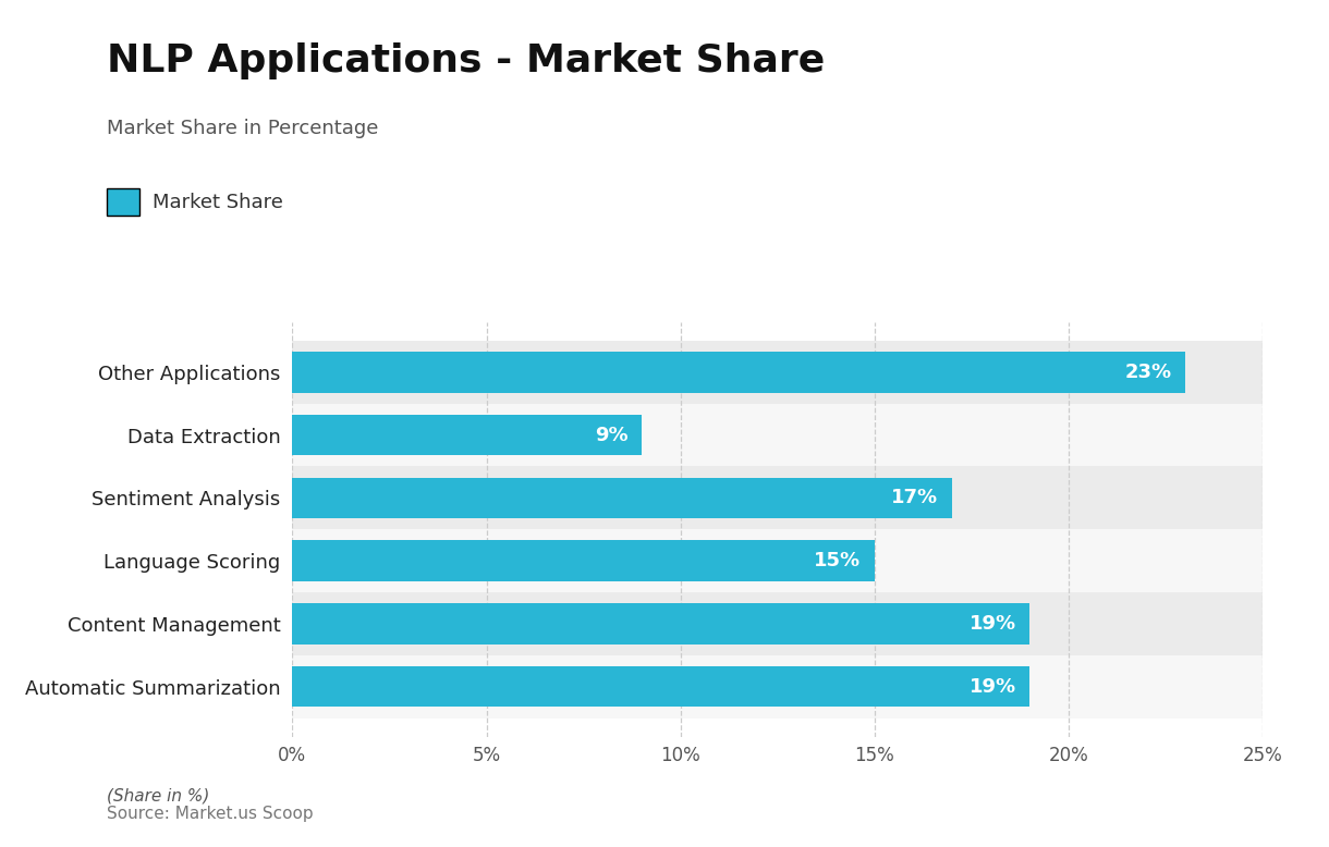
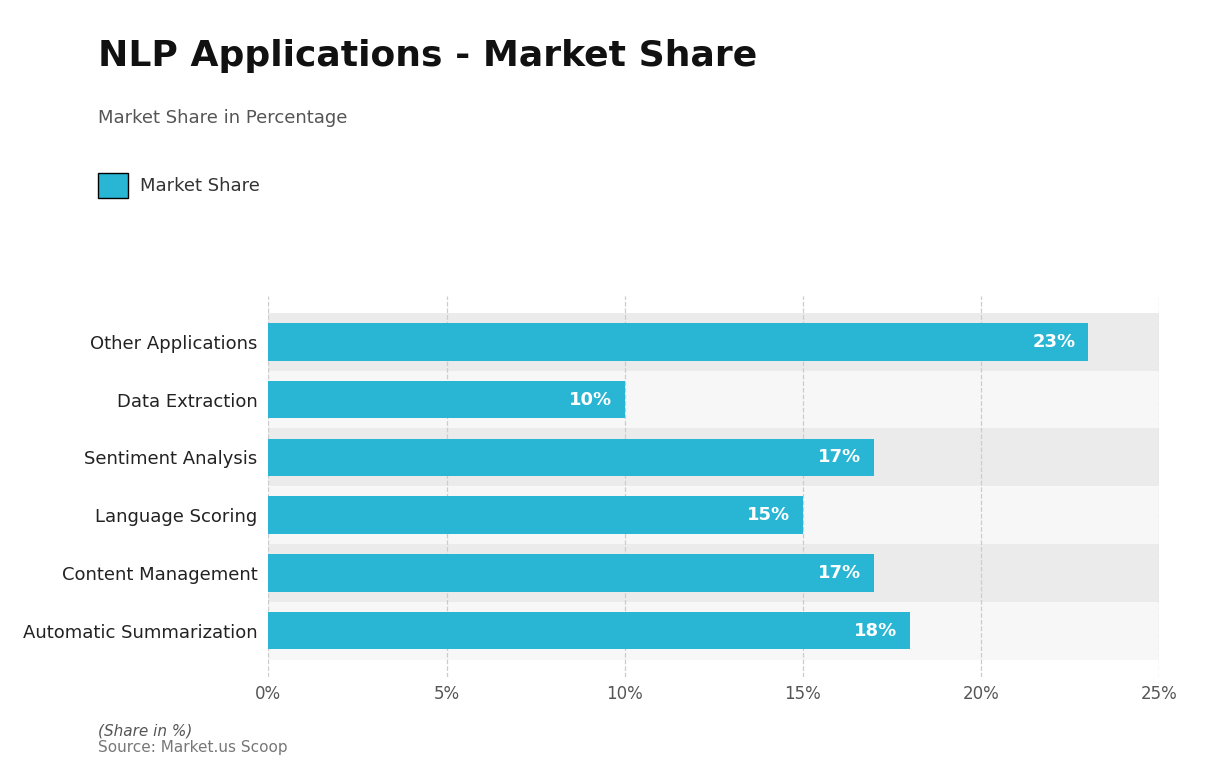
Data Extraction: 9% -> 10%
Content Management: 19% -> 17%
Automatic Summarization: 19% -> 18%
